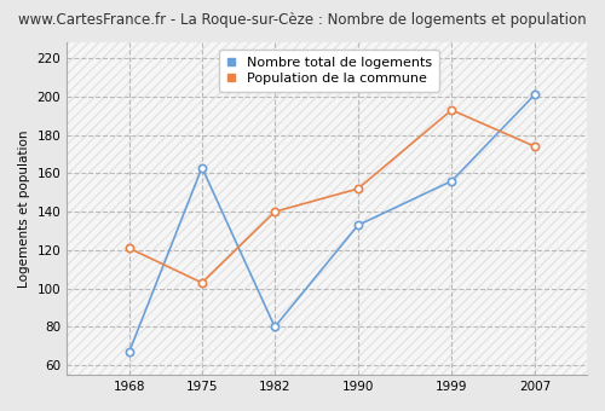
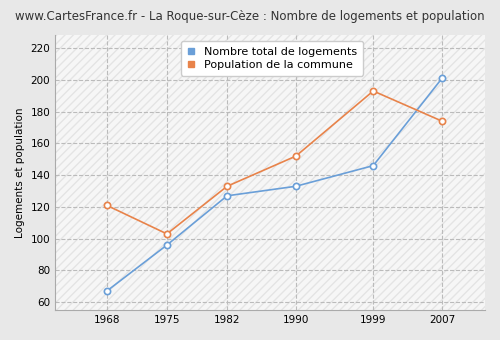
Nombre total de logements/1975: 163 -> 96
Nombre total de logements/1982: 80 -> 127
Population de la commune/1982: 140 -> 133
Nombre total de logements/1999: 156 -> 146
